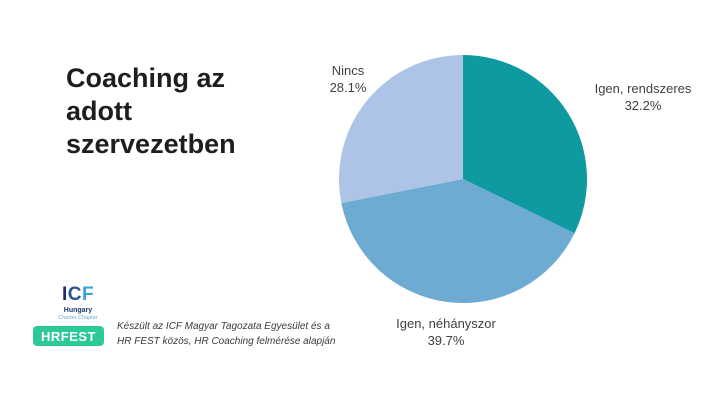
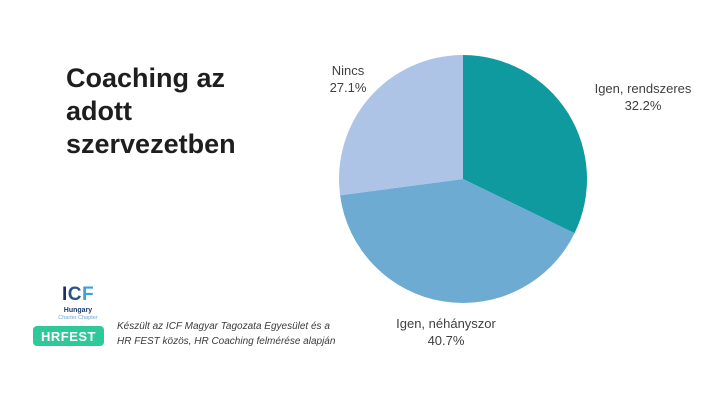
Igen, néhányszor: 39.7% -> 40.7%
Nincs: 28.1% -> 27.1%
